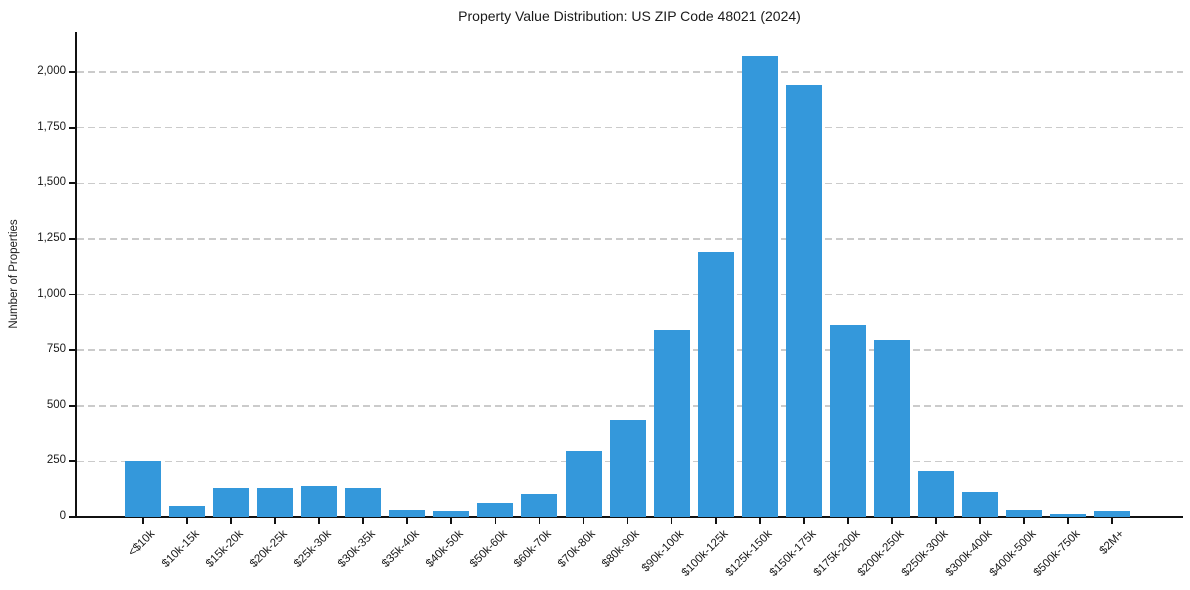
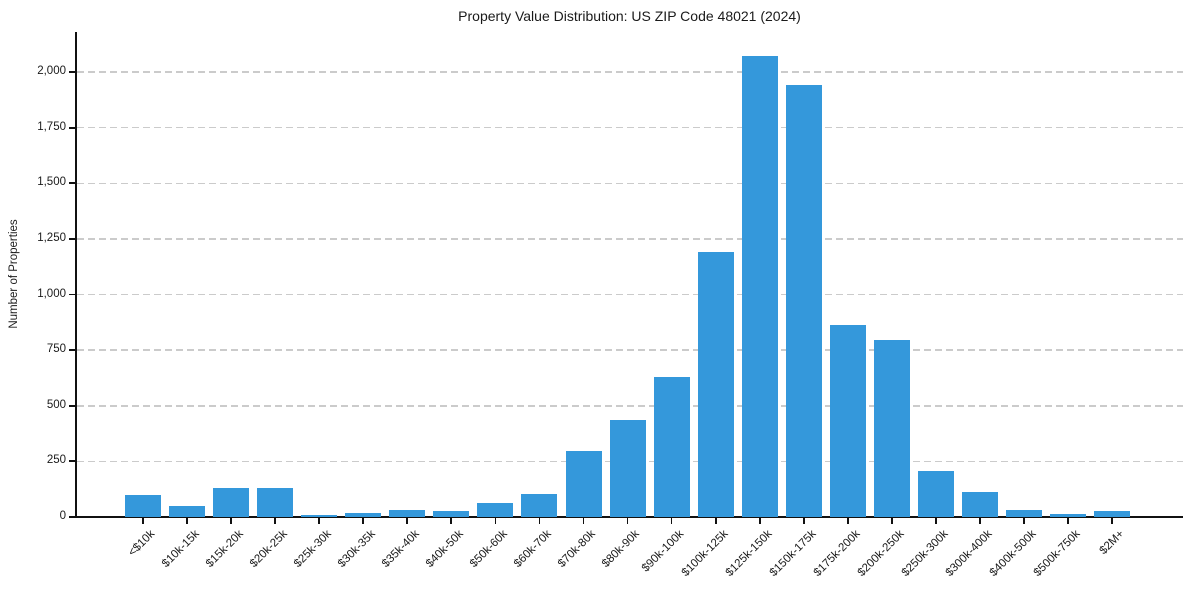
<$10k: 250 -> 100
$25k-30k: 140 -> 10
$30k-35k: 130 -> 20
$90k-100k: 840 -> 630
